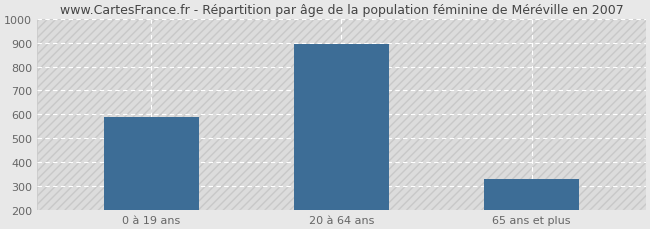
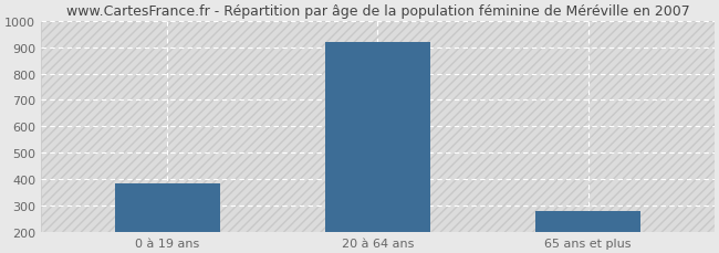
0 à 19 ans: 590 -> 383
20 à 64 ans: 895 -> 920
65 ans et plus: 330 -> 280
